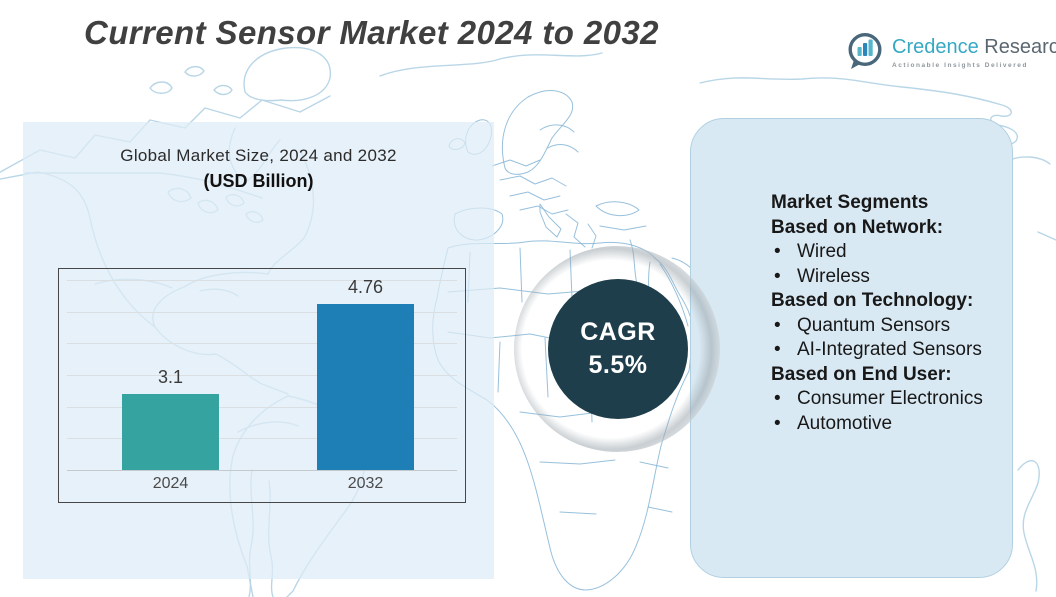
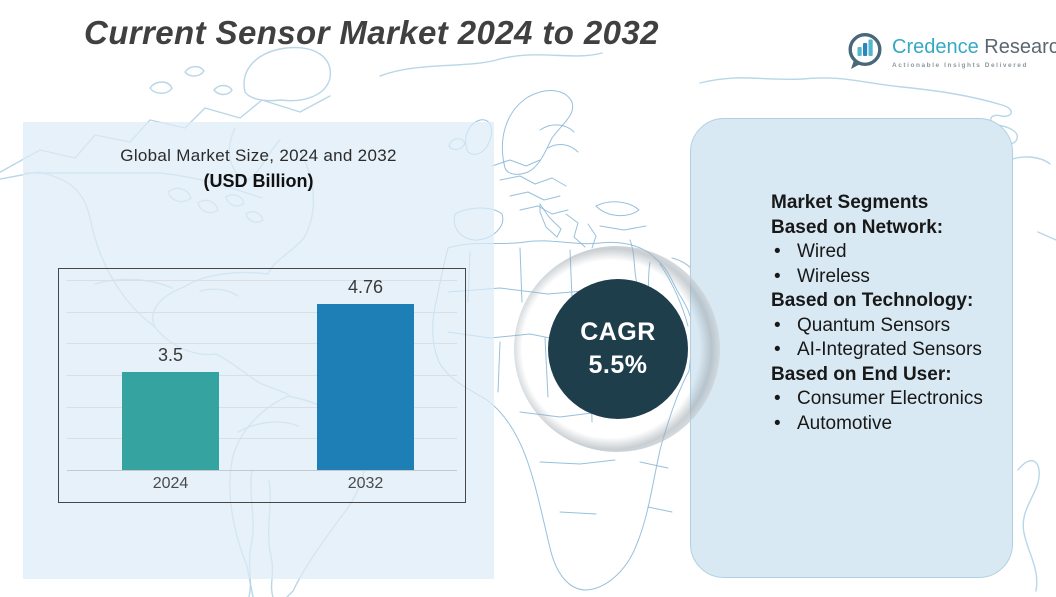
2024: 3.1 -> 3.5
